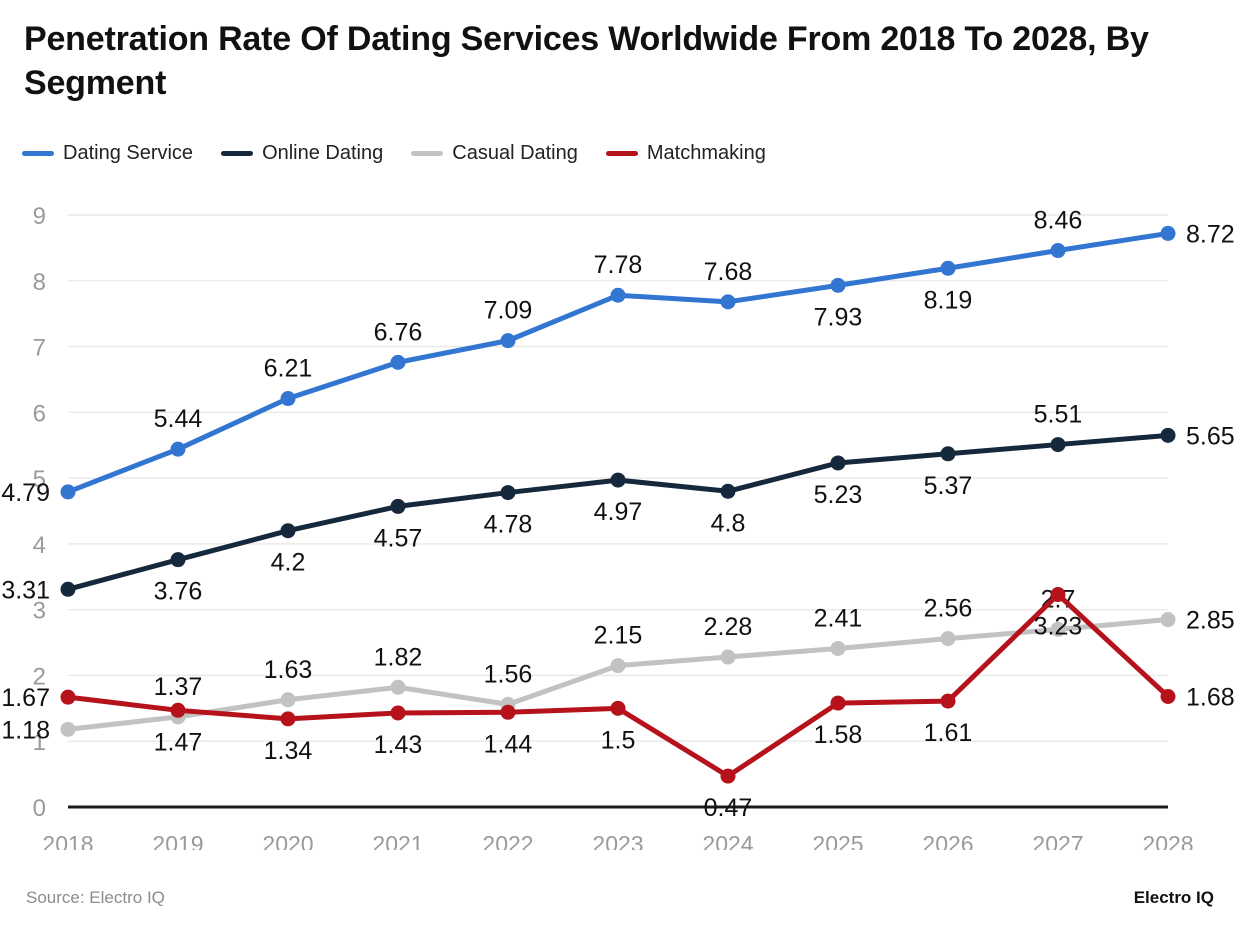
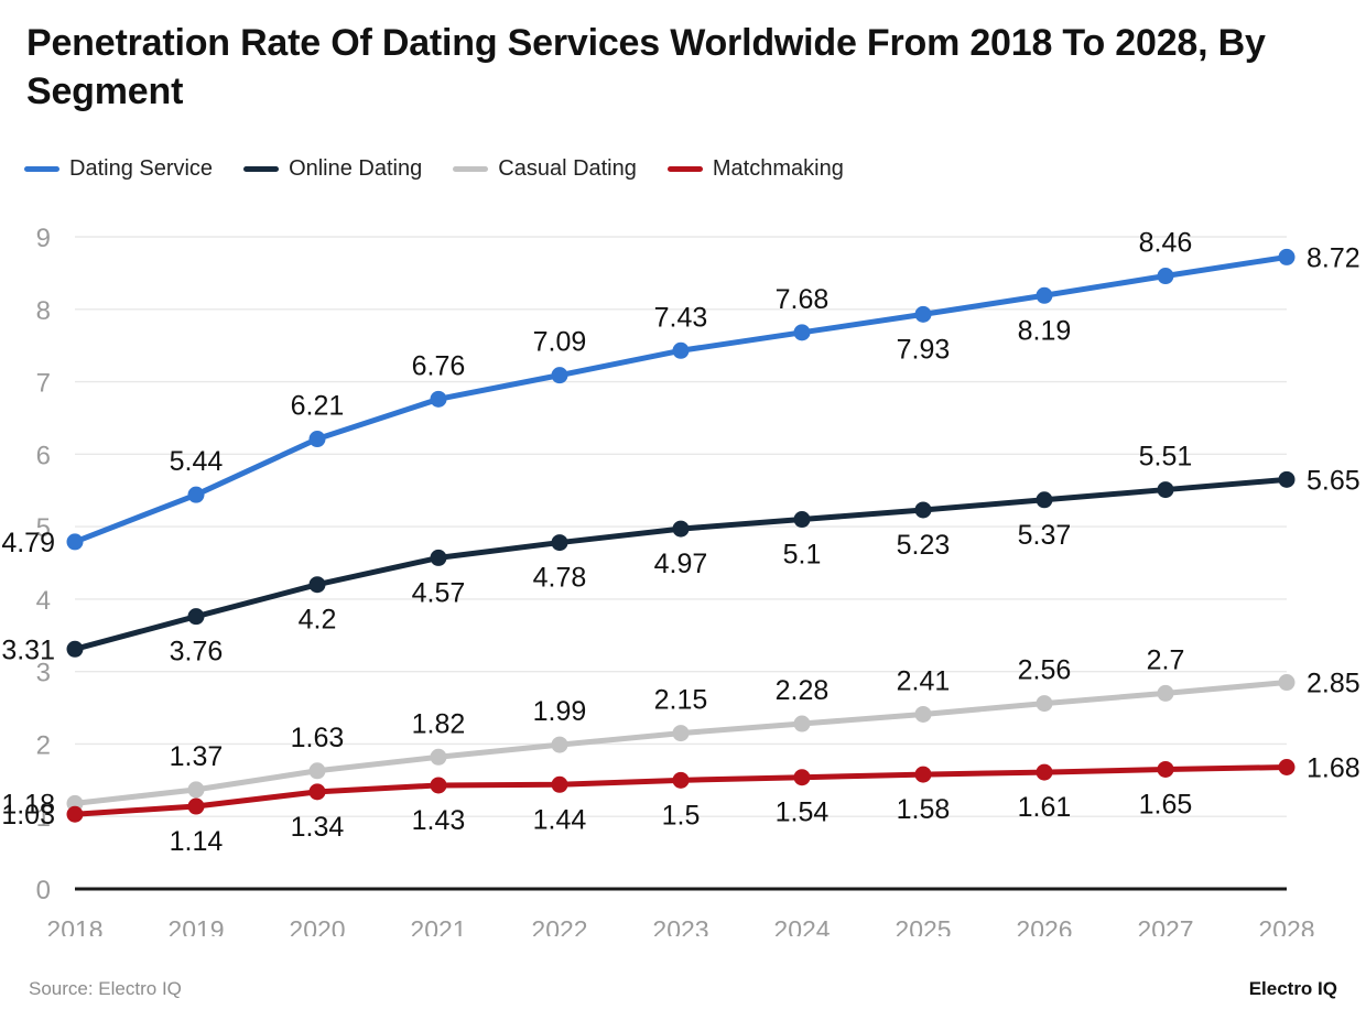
Matchmaking/2018: 1.67 -> 1.03
Matchmaking/2019: 1.47 -> 1.14
Casual Dating/2022: 1.56 -> 1.99
Dating Service/2023: 7.78 -> 7.43
Online Dating/2024: 4.8 -> 5.1
Matchmaking/2024: 0.47 -> 1.54
Matchmaking/2027: 3.23 -> 1.65
